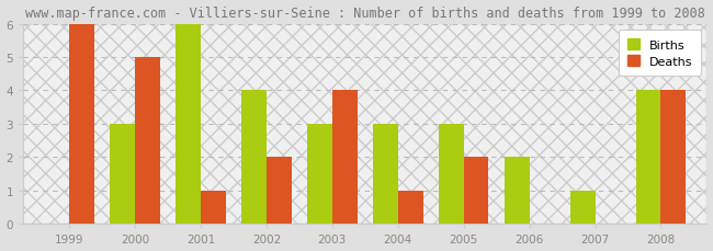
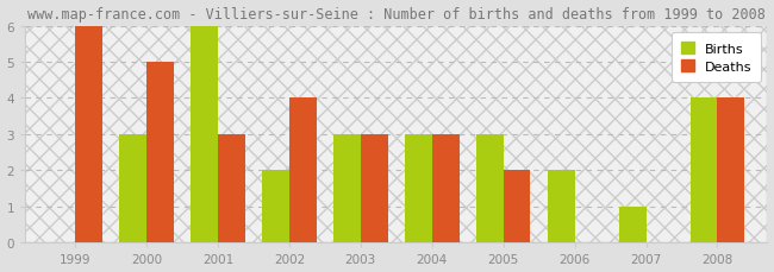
Deaths/2001: 1 -> 3
Births/2002: 4 -> 2
Deaths/2002: 2 -> 4
Deaths/2003: 4 -> 3
Deaths/2004: 1 -> 3
